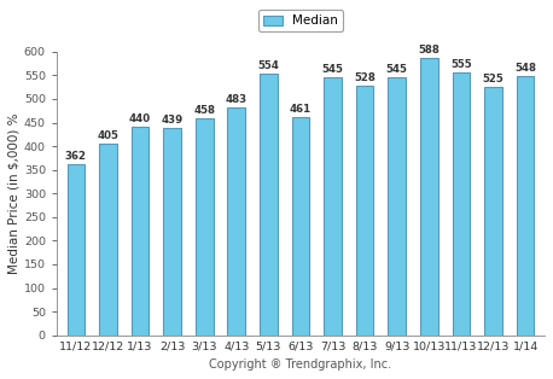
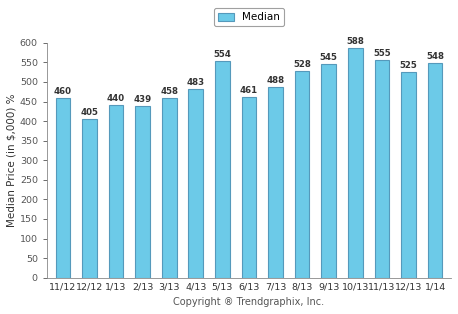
11/12: 362 -> 460
7/13: 545 -> 488
